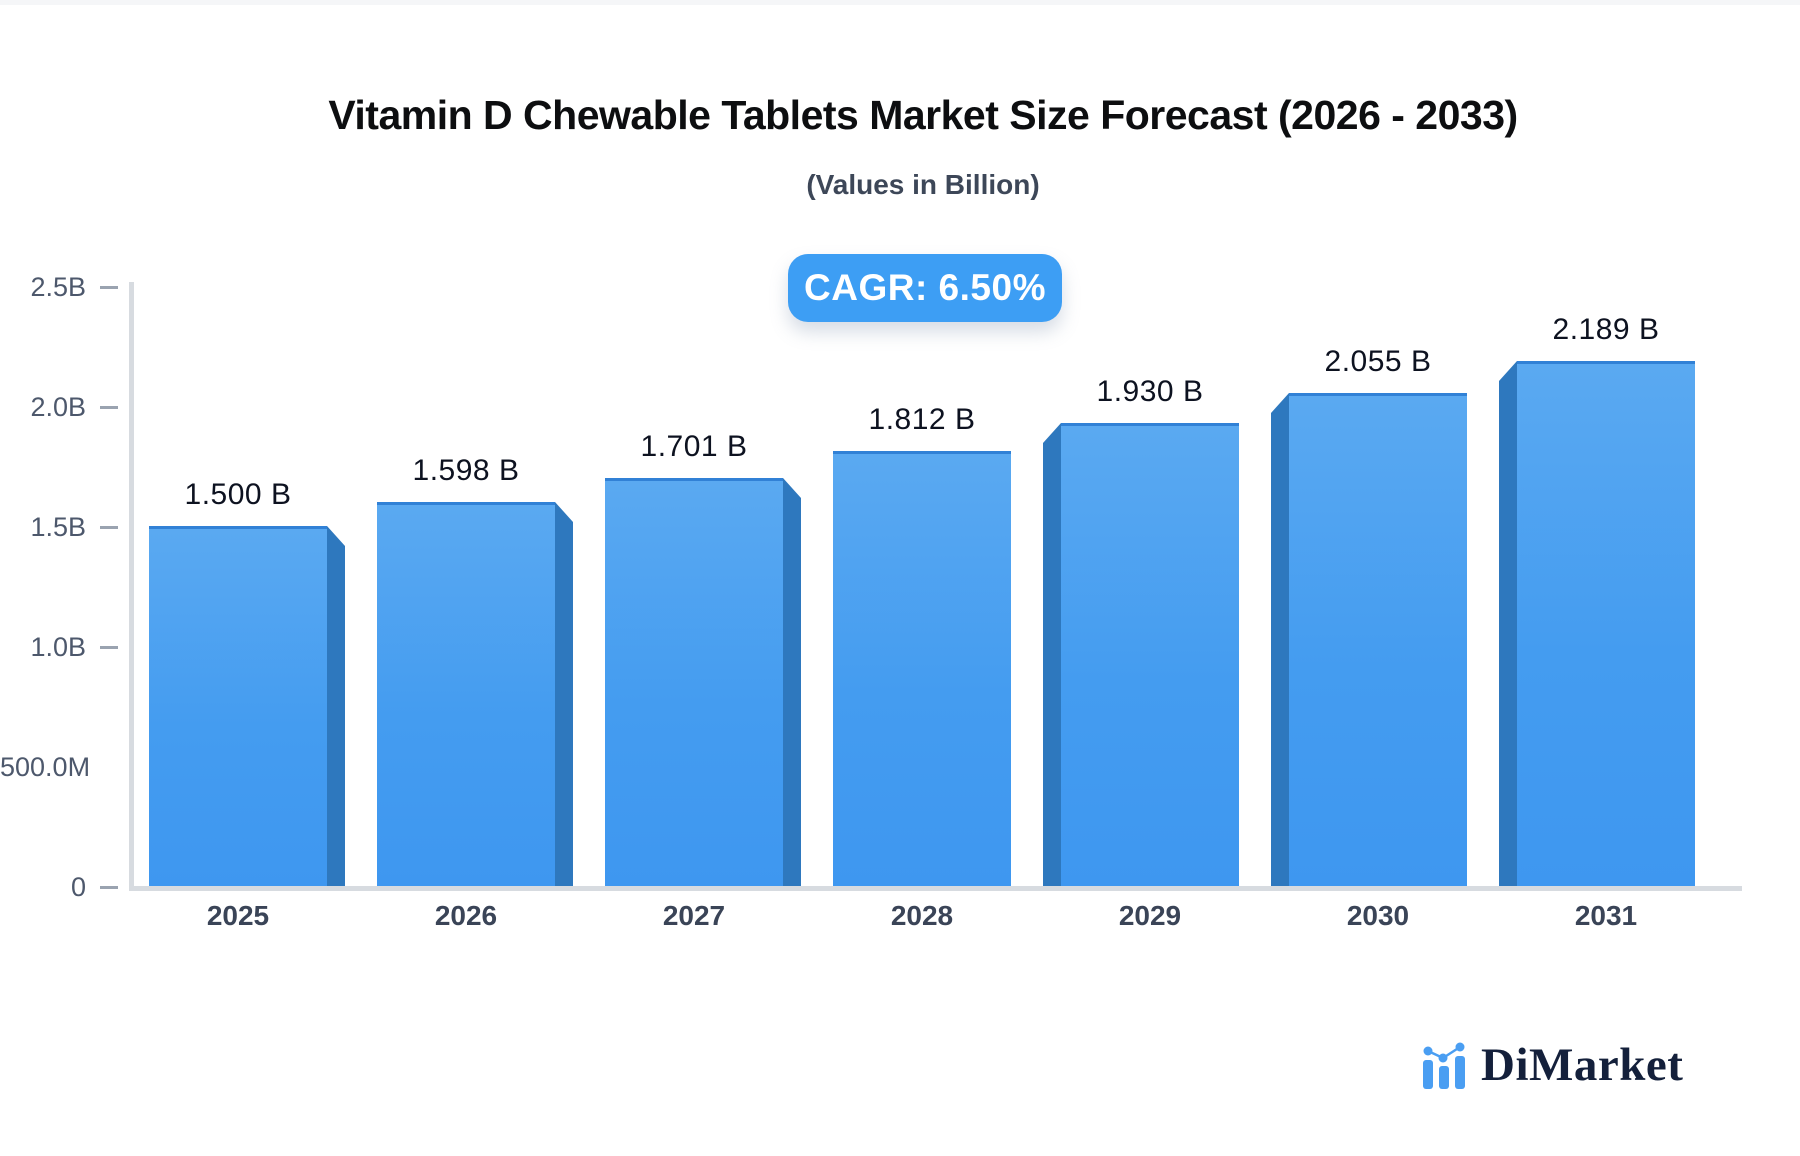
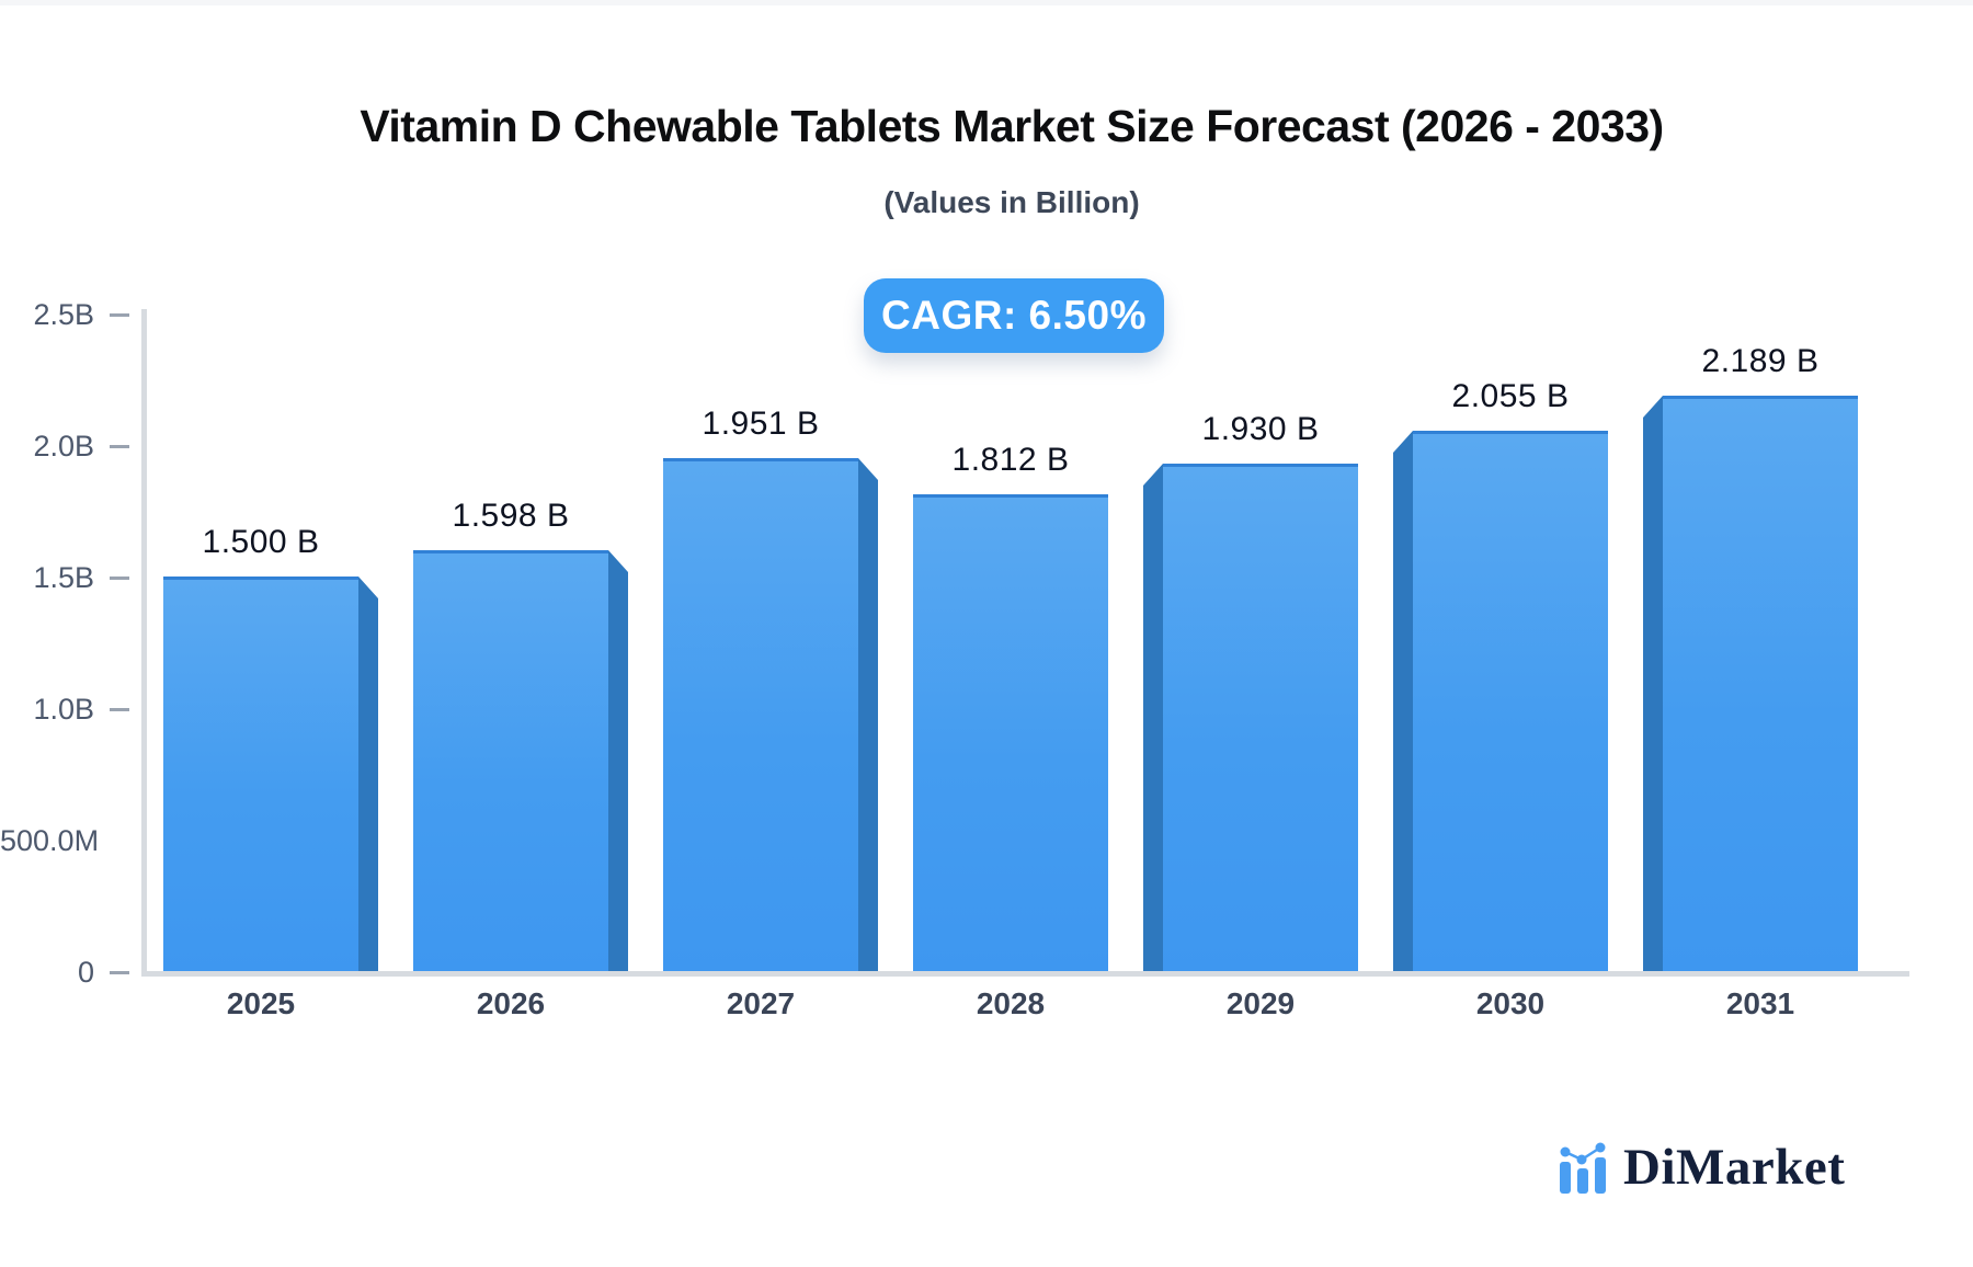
2027: 1.701 -> 1.951
